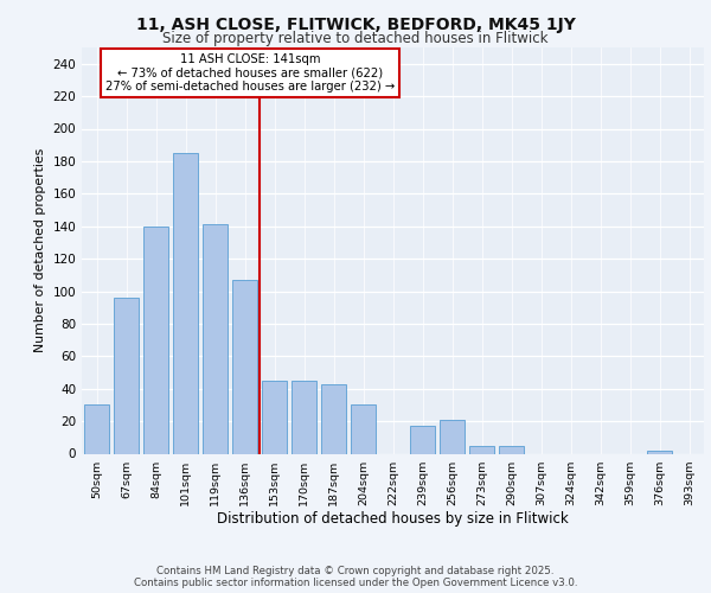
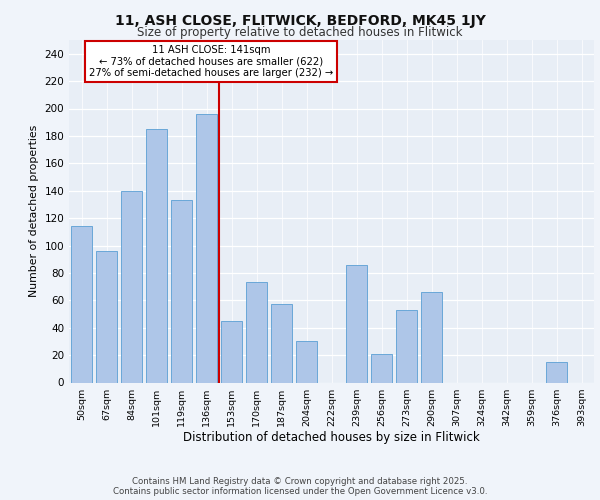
50sqm: 30 -> 114
119sqm: 141 -> 133
136sqm: 107 -> 196
170sqm: 45 -> 73
187sqm: 43 -> 57
239sqm: 17 -> 86
273sqm: 5 -> 53
290sqm: 5 -> 66
376sqm: 2 -> 15
